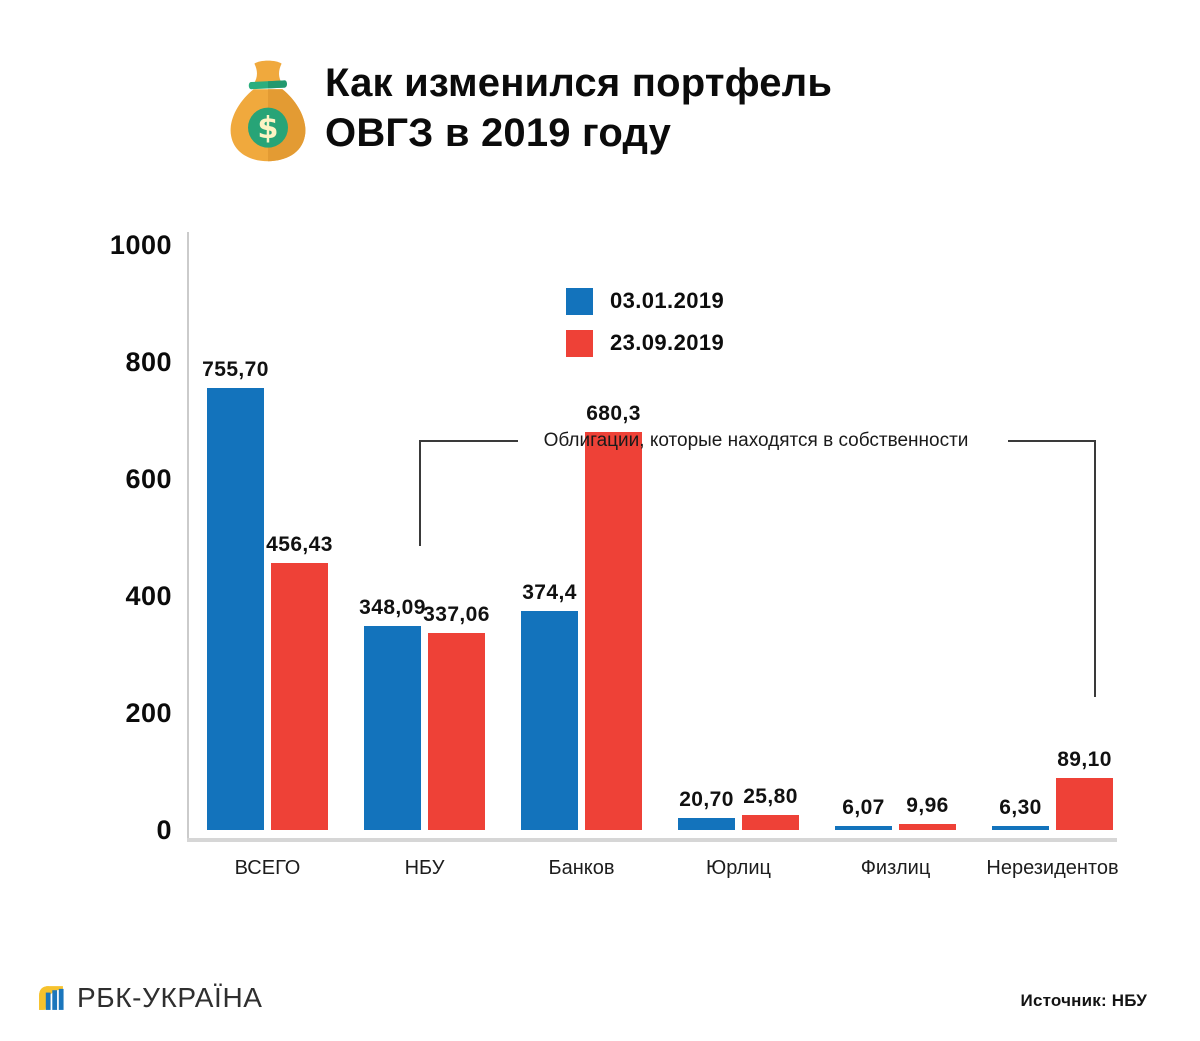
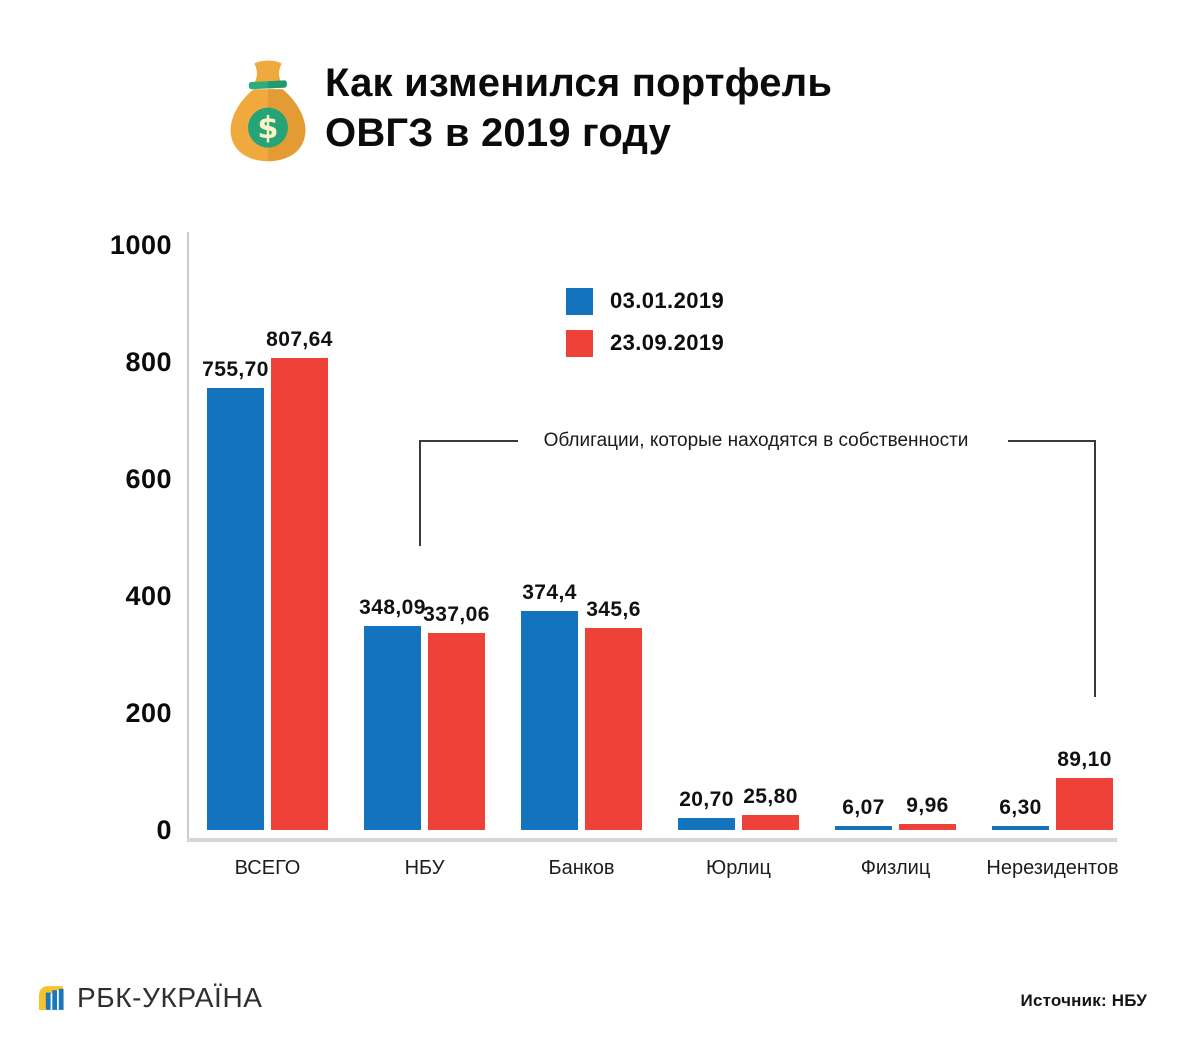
23.09.2019/ВСЕГО: 456,43 -> 807,64
23.09.2019/Банков: 680,3 -> 345,6
